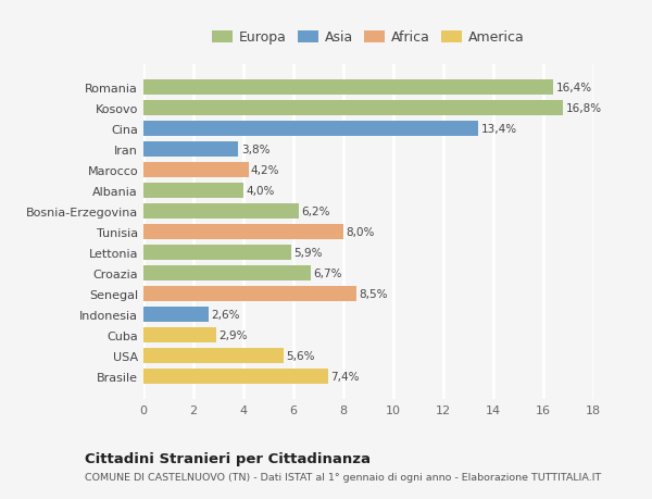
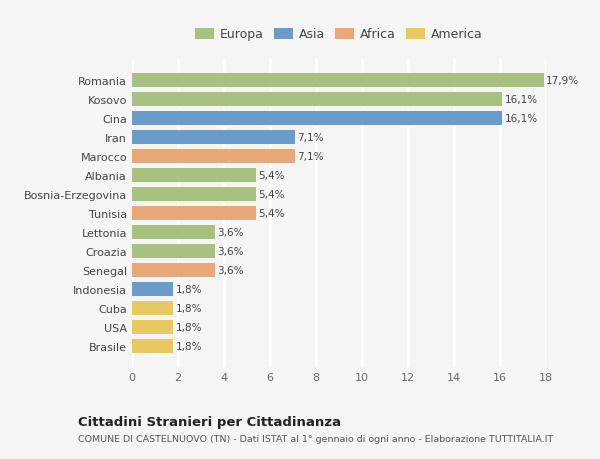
Romania: 16,4% -> 17,9%
Kosovo: 16,8% -> 16,1%
Cina: 13,4% -> 16,1%
Iran: 3,8% -> 7,1%
Marocco: 4,2% -> 7,1%
Albania: 4,0% -> 5,4%
Bosnia-Erzegovina: 6,2% -> 5,4%
Tunisia: 8,0% -> 5,4%
Lettonia: 5,9% -> 3,6%
Croazia: 6,7% -> 3,6%
Senegal: 8,5% -> 3,6%
Indonesia: 2,6% -> 1,8%
Cuba: 2,9% -> 1,8%
USA: 5,6% -> 1,8%
Brasile: 7,4% -> 1,8%
